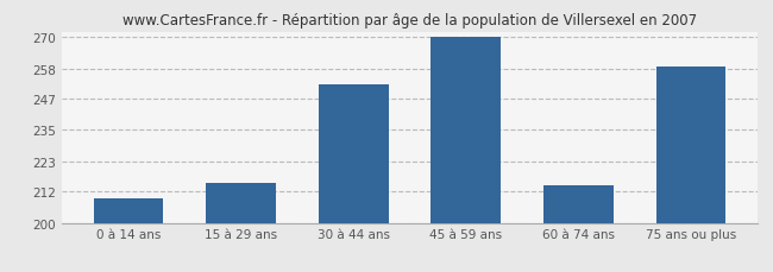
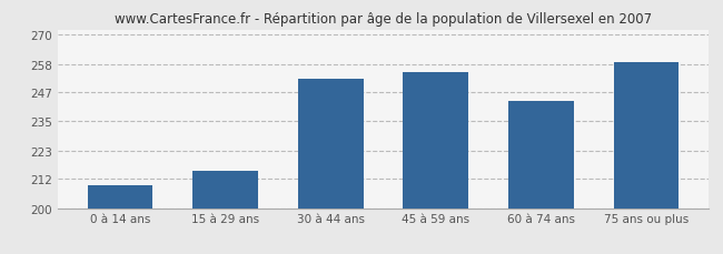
45 à 59 ans: 270 -> 255
60 à 74 ans: 214 -> 243
